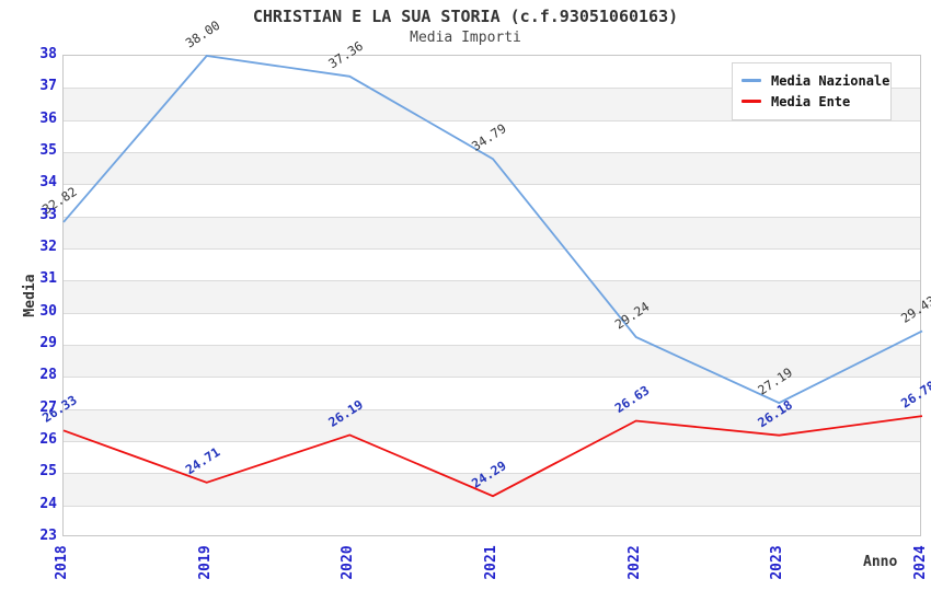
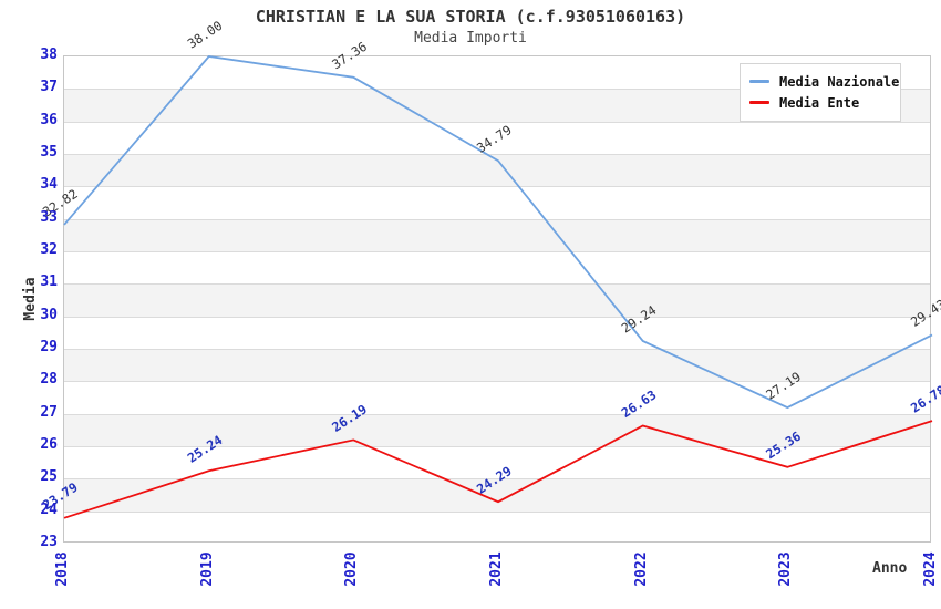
Media Ente/2018: 26.33 -> 23.79
Media Ente/2019: 24.71 -> 25.24
Media Ente/2023: 26.18 -> 25.36
